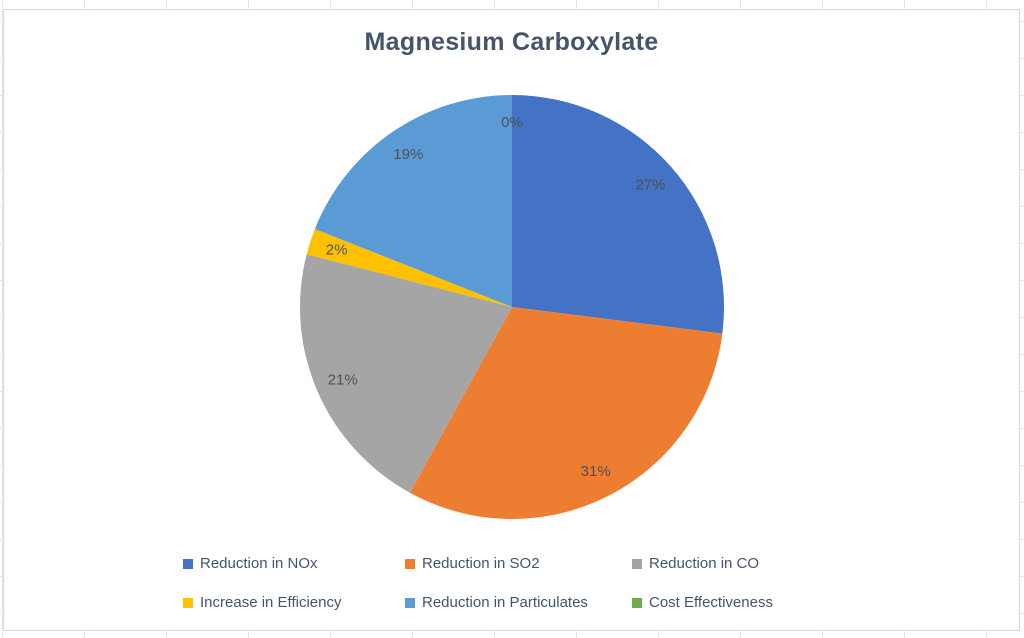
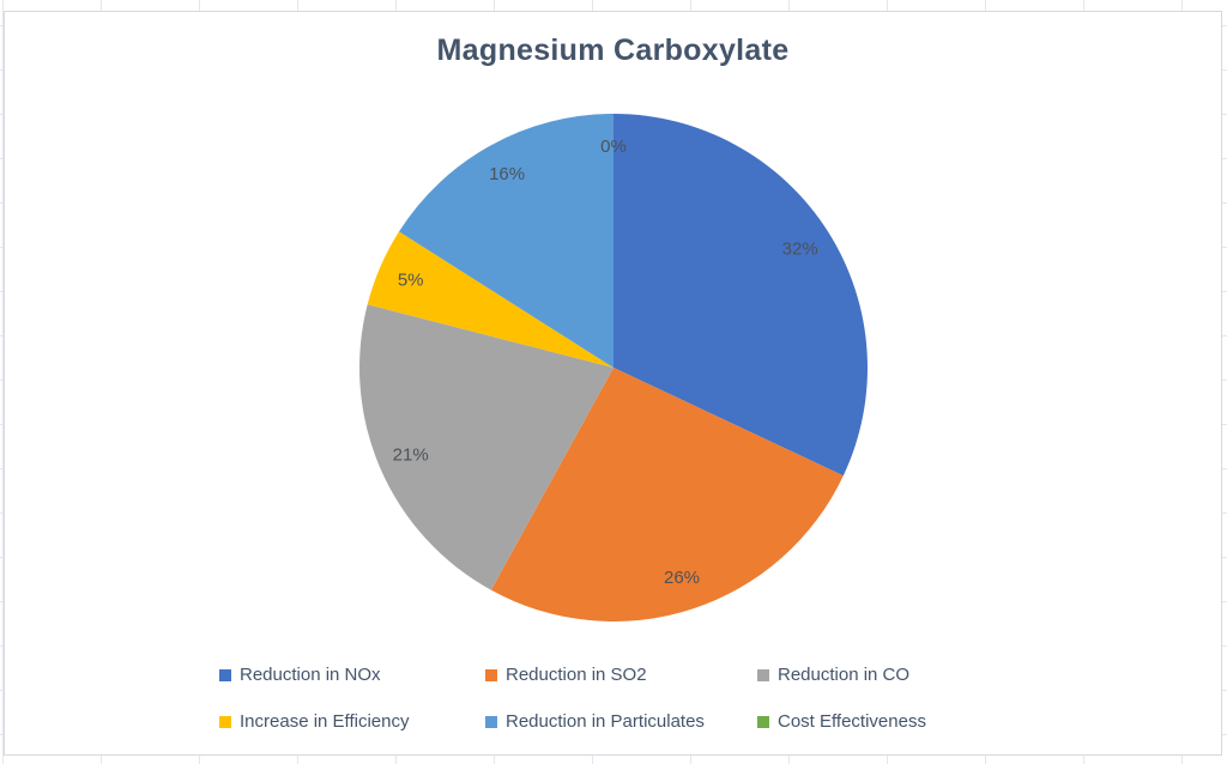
Reduction in NOx: 27% -> 32%
Reduction in SO2: 31% -> 26%
Increase in Efficiency: 2% -> 5%
Reduction in Particulates: 19% -> 16%
